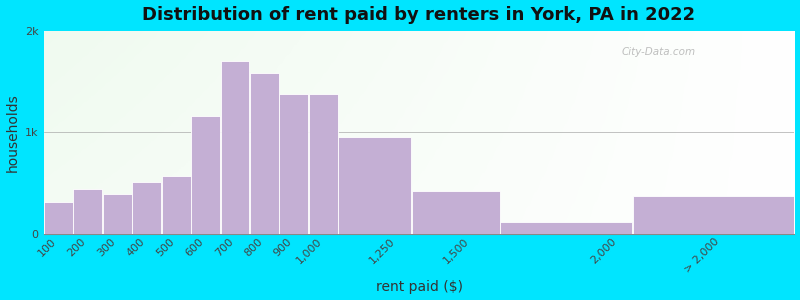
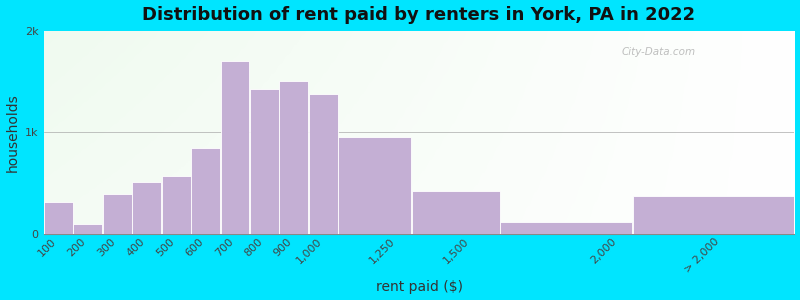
200: 0.44k -> 0.10k
600: 1.16k -> 0.84k
800: 1.58k -> 1.43k
900: 1.38k -> 1.50k
